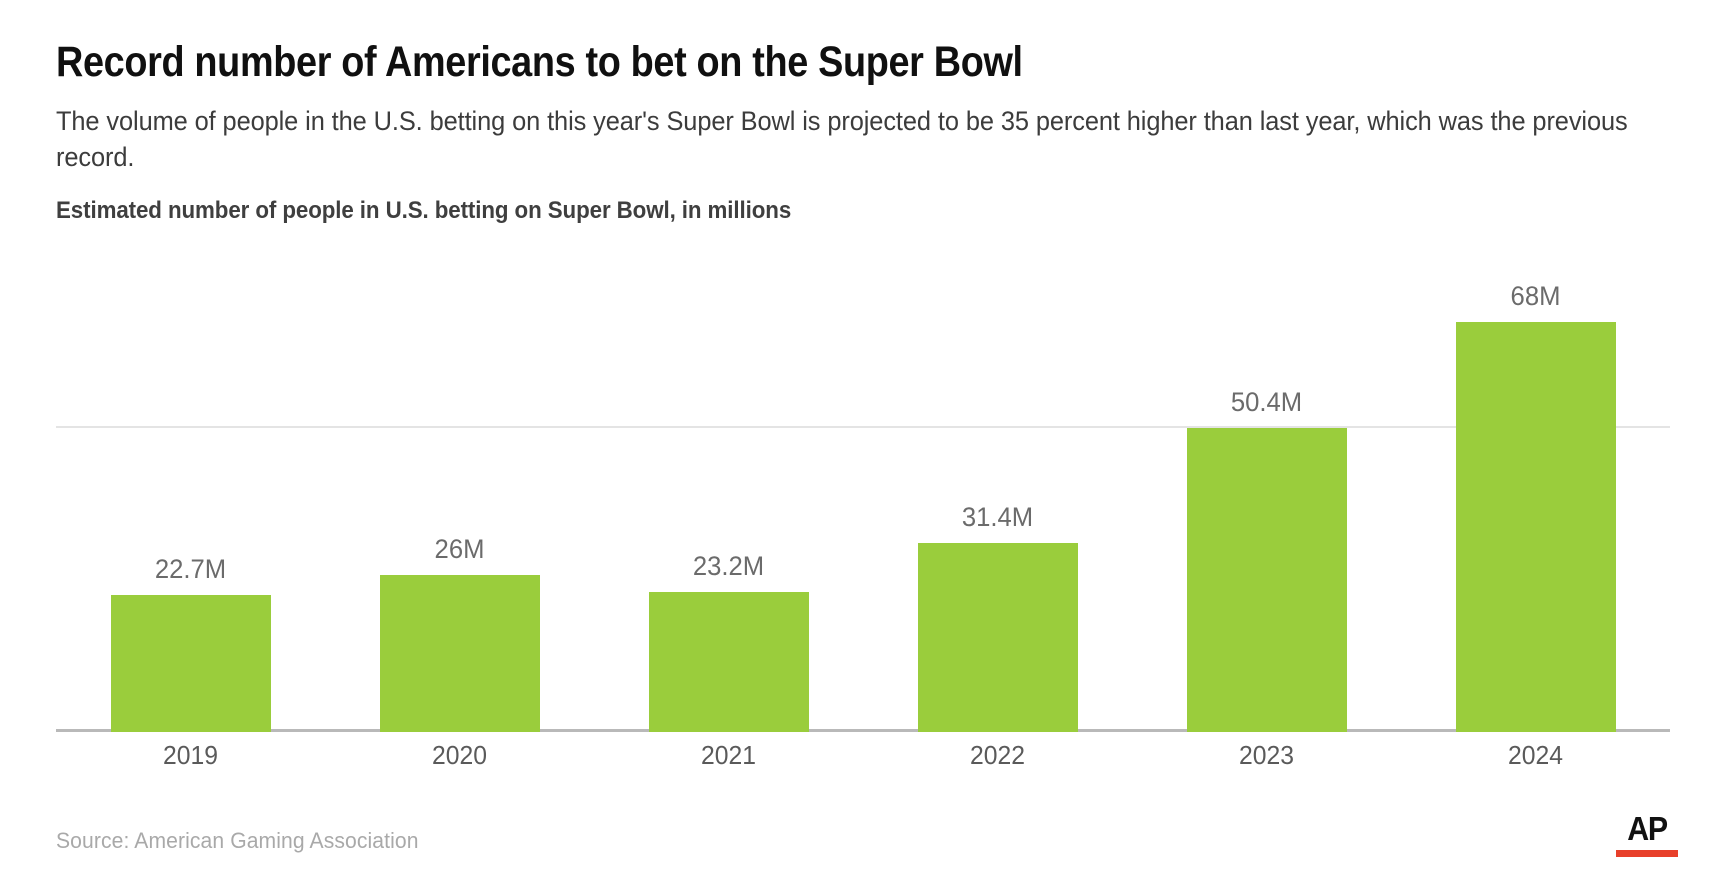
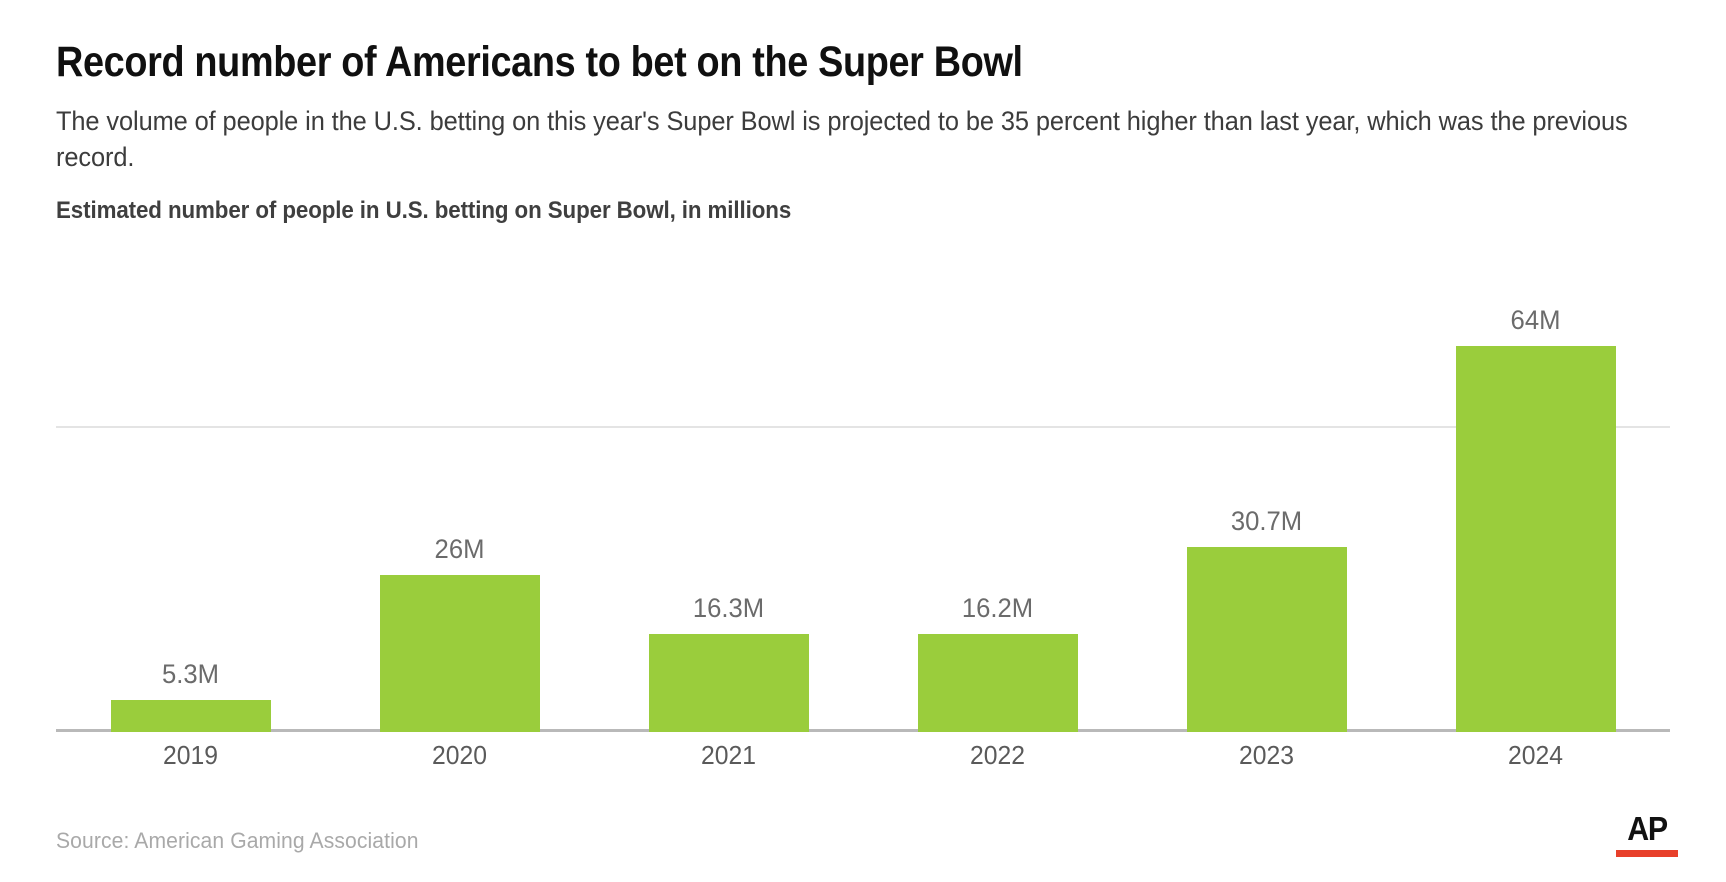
2019: 22.7M -> 5.3M
2021: 23.2M -> 16.3M
2022: 31.4M -> 16.2M
2023: 50.4M -> 30.7M
2024: 68M -> 64M
